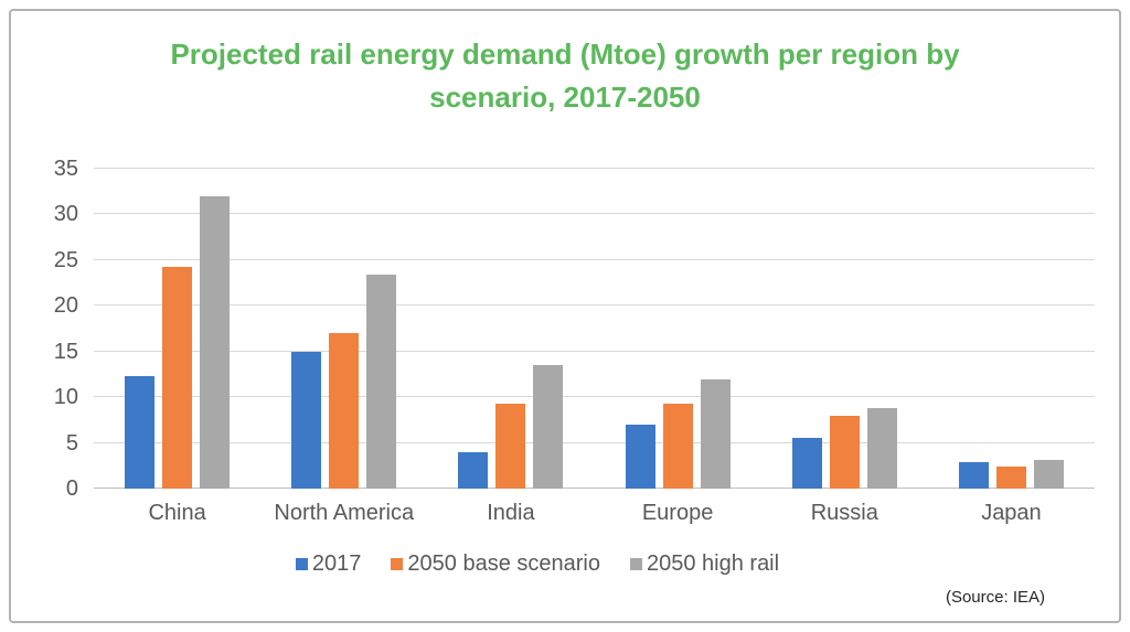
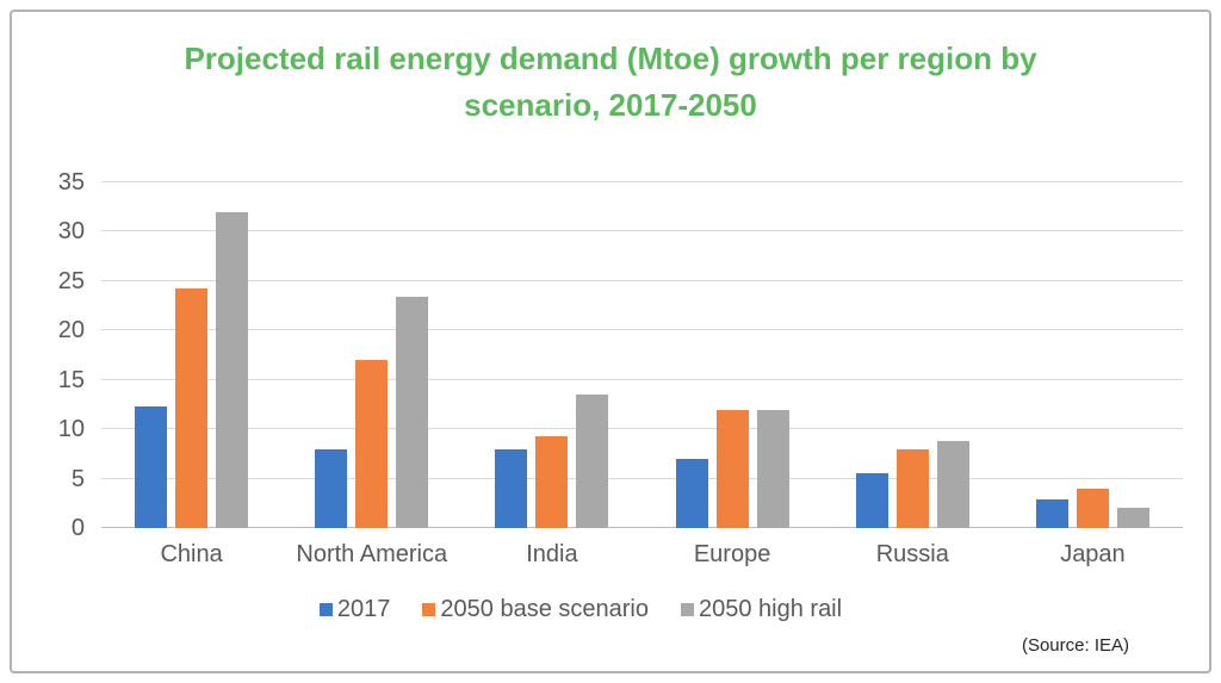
2017/North America: 15 -> 8
2017/India: 4 -> 8
2050 base scenario/Europe: 9 -> 12
2050 base scenario/Japan: 2 -> 4
2050 high rail/Japan: 3 -> 2
